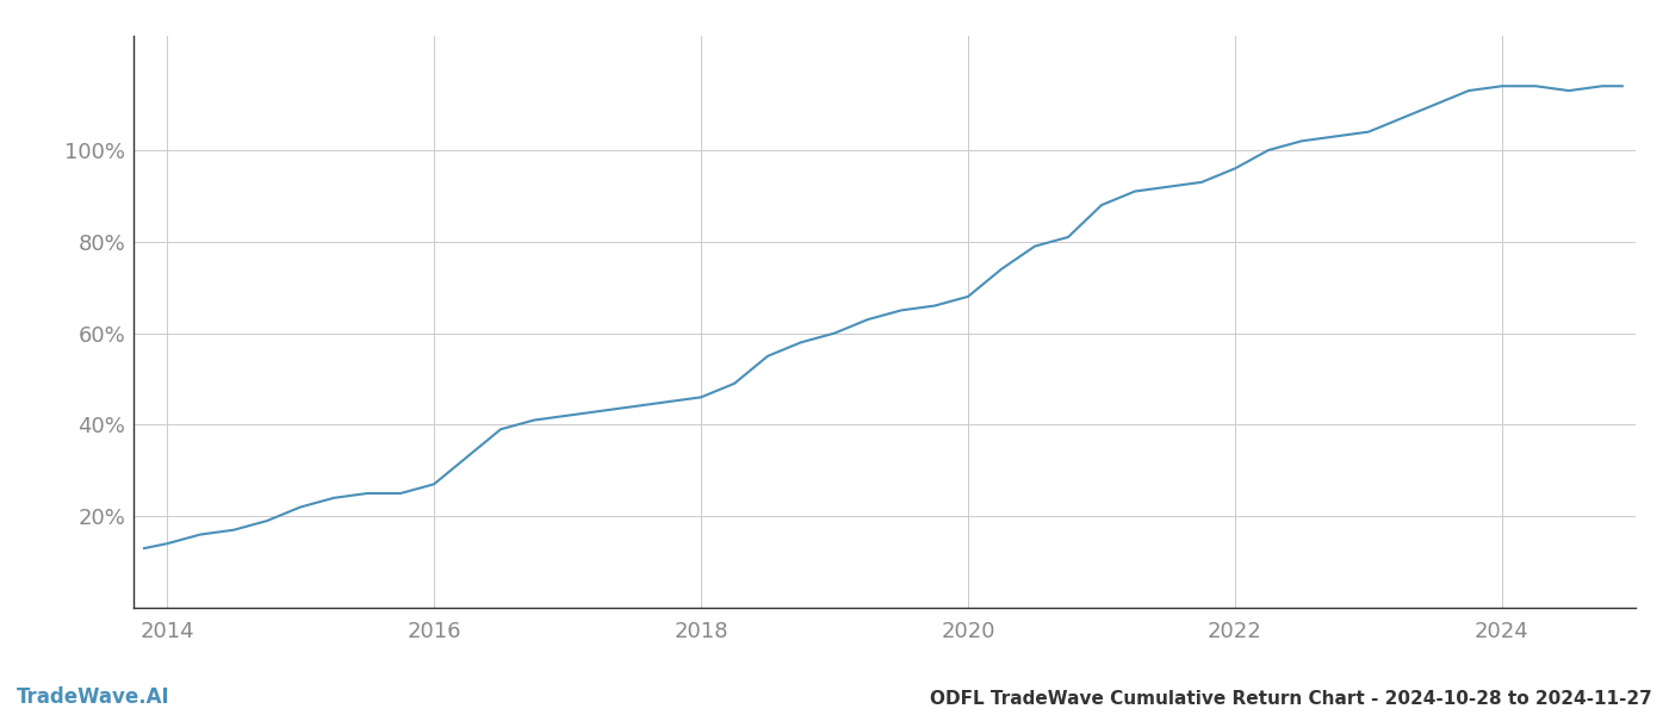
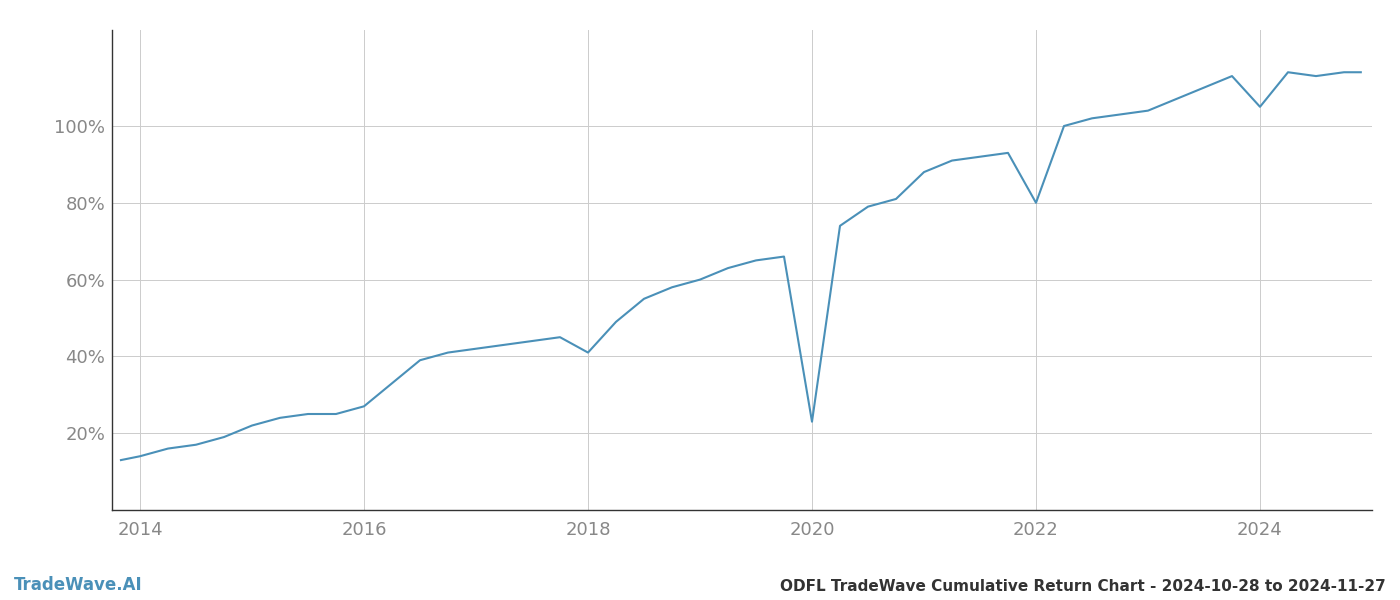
2018: 46% -> 41%
2020: 68% -> 23%
2022: 96% -> 80%
2024: 114% -> 105%
